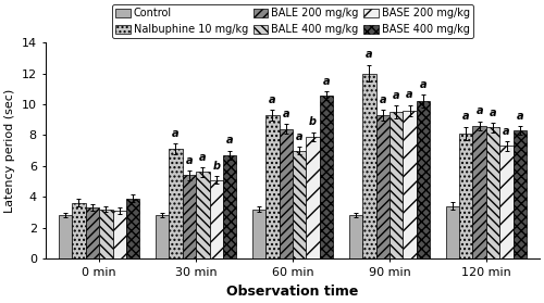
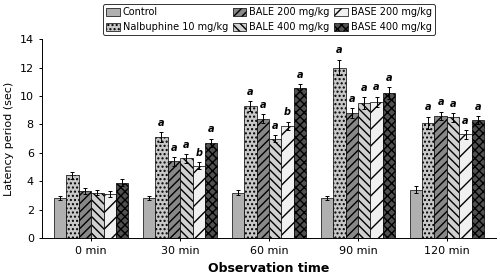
Nalbuphine 10 mg/kg/0 min: 3.6 -> 4.4
BALE 200 mg/kg/90 min: 9.3 -> 8.8
